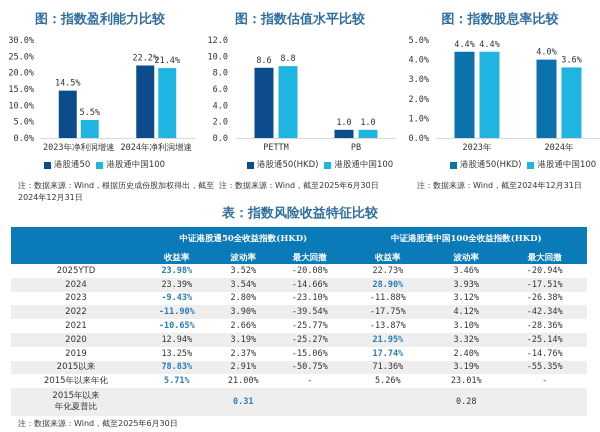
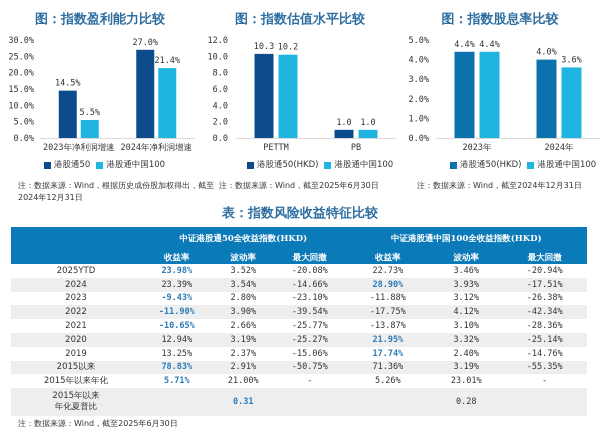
图：指数盈利能力比较/港股通50/2024年净利润增速: 22.2% -> 27.0%
图：指数估值水平比较/港股通50(HKD)/PETTM: 8.6 -> 10.3
图：指数估值水平比较/港股通中国100/PETTM: 8.8 -> 10.2
